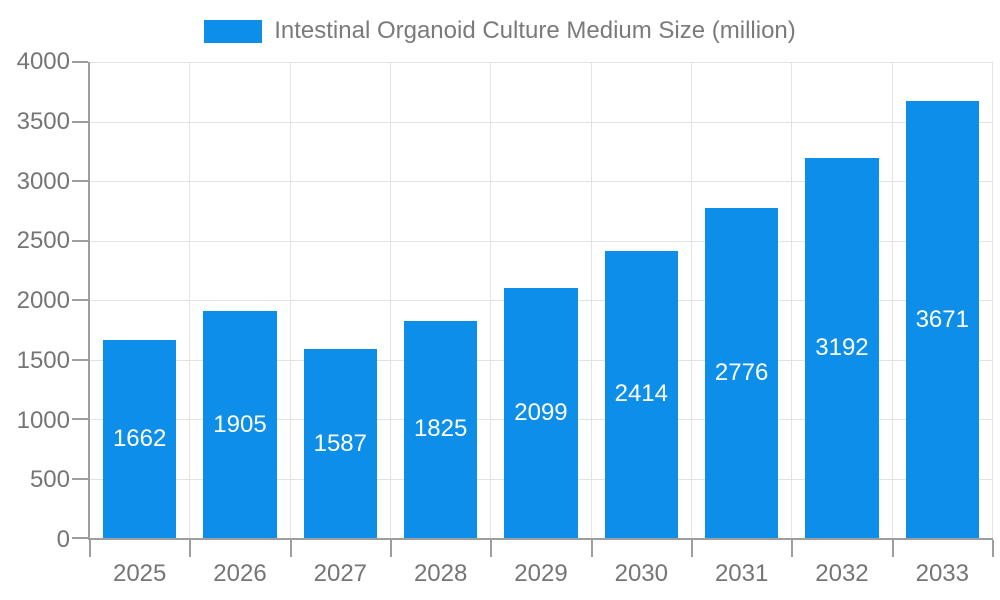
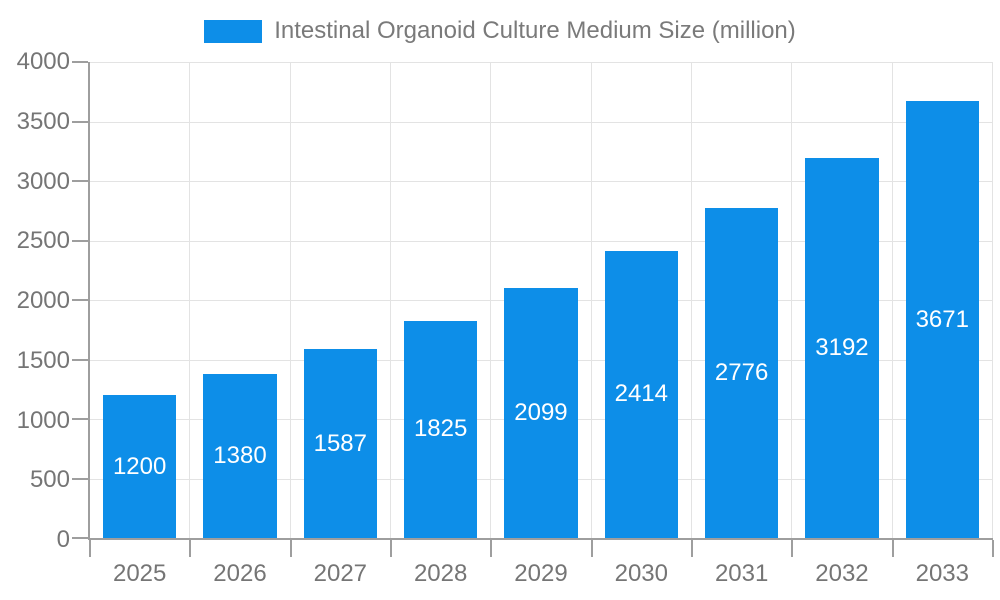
2025: 1662 -> 1200
2026: 1905 -> 1380
